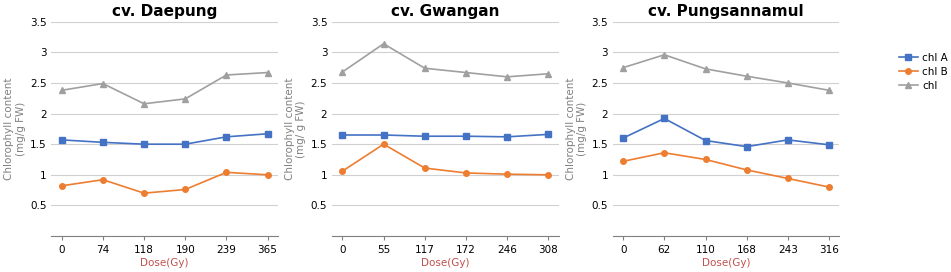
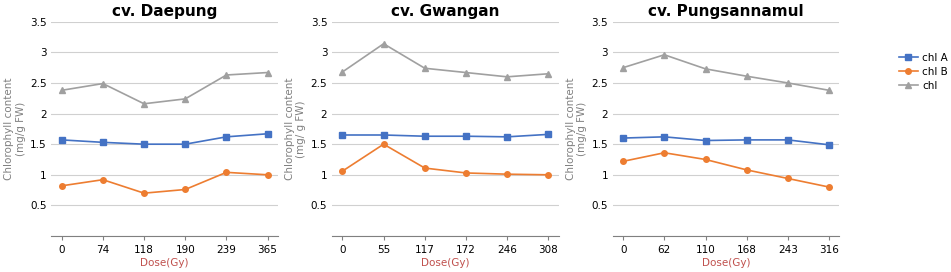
cv. Pungsannamul/chl A/62: 1.92 -> 1.62
cv. Pungsannamul/chl A/168: 1.46 -> 1.57
